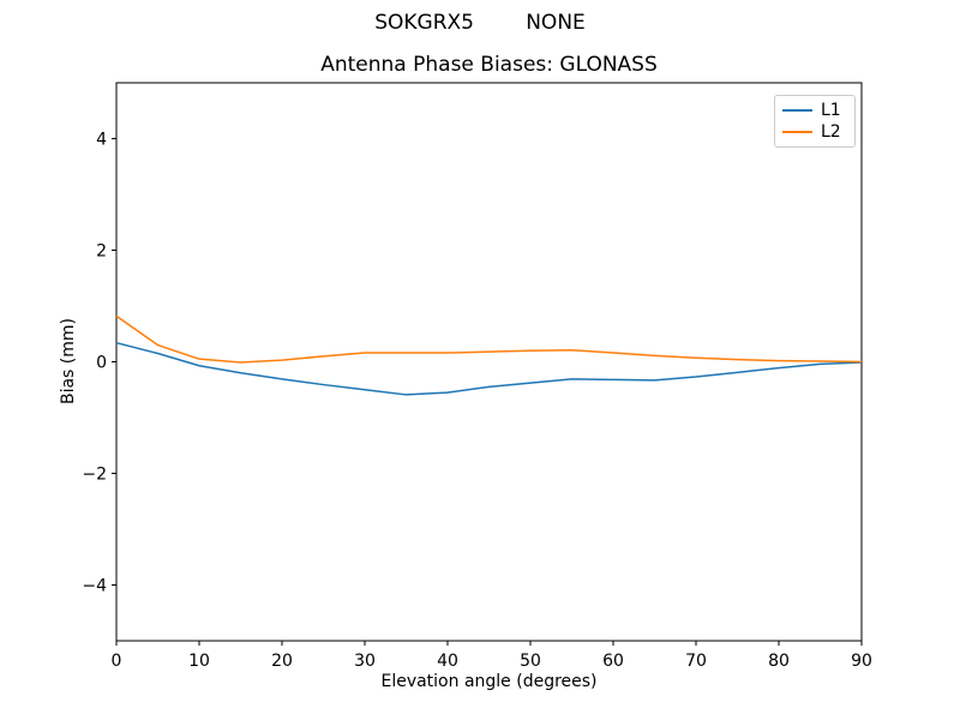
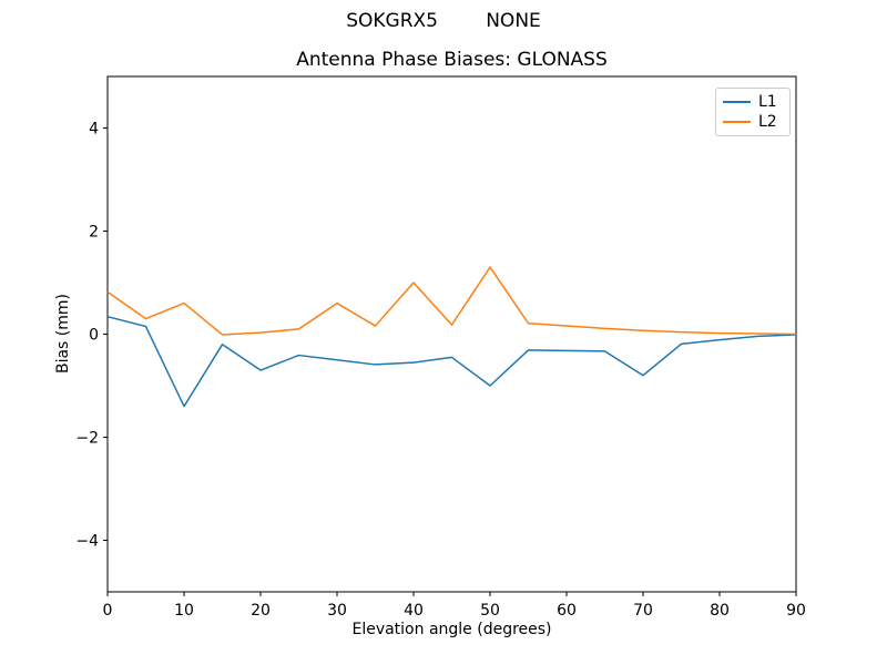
L1/10: -0.1 -> -1.4
L2/10: 0.1 -> 0.6
L1/20: -0.3 -> -0.7
L2/30: 0.2 -> 0.6
L2/40: 0.2 -> 1.0
L1/50: -0.4 -> -1.0
L2/50: 0.2 -> 1.3
L1/70: -0.3 -> -0.8
